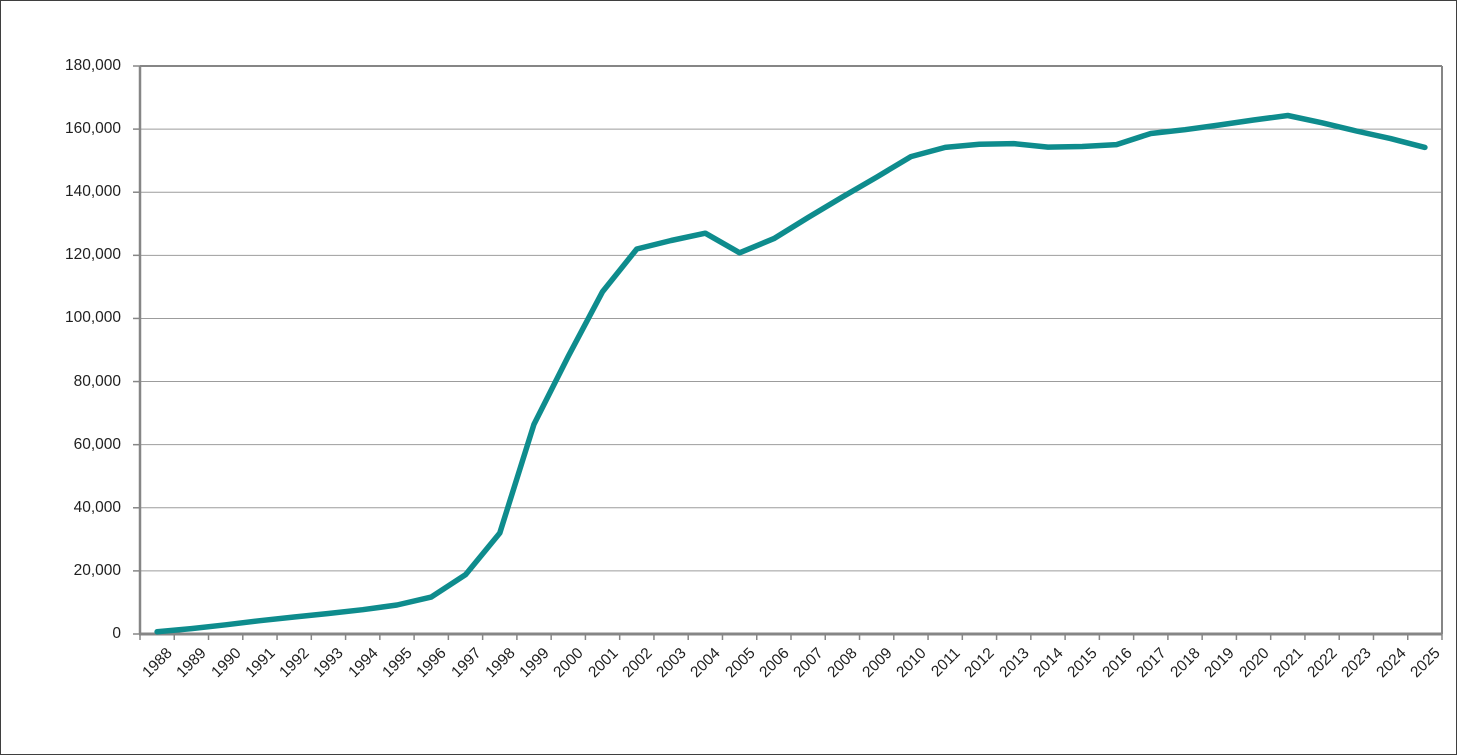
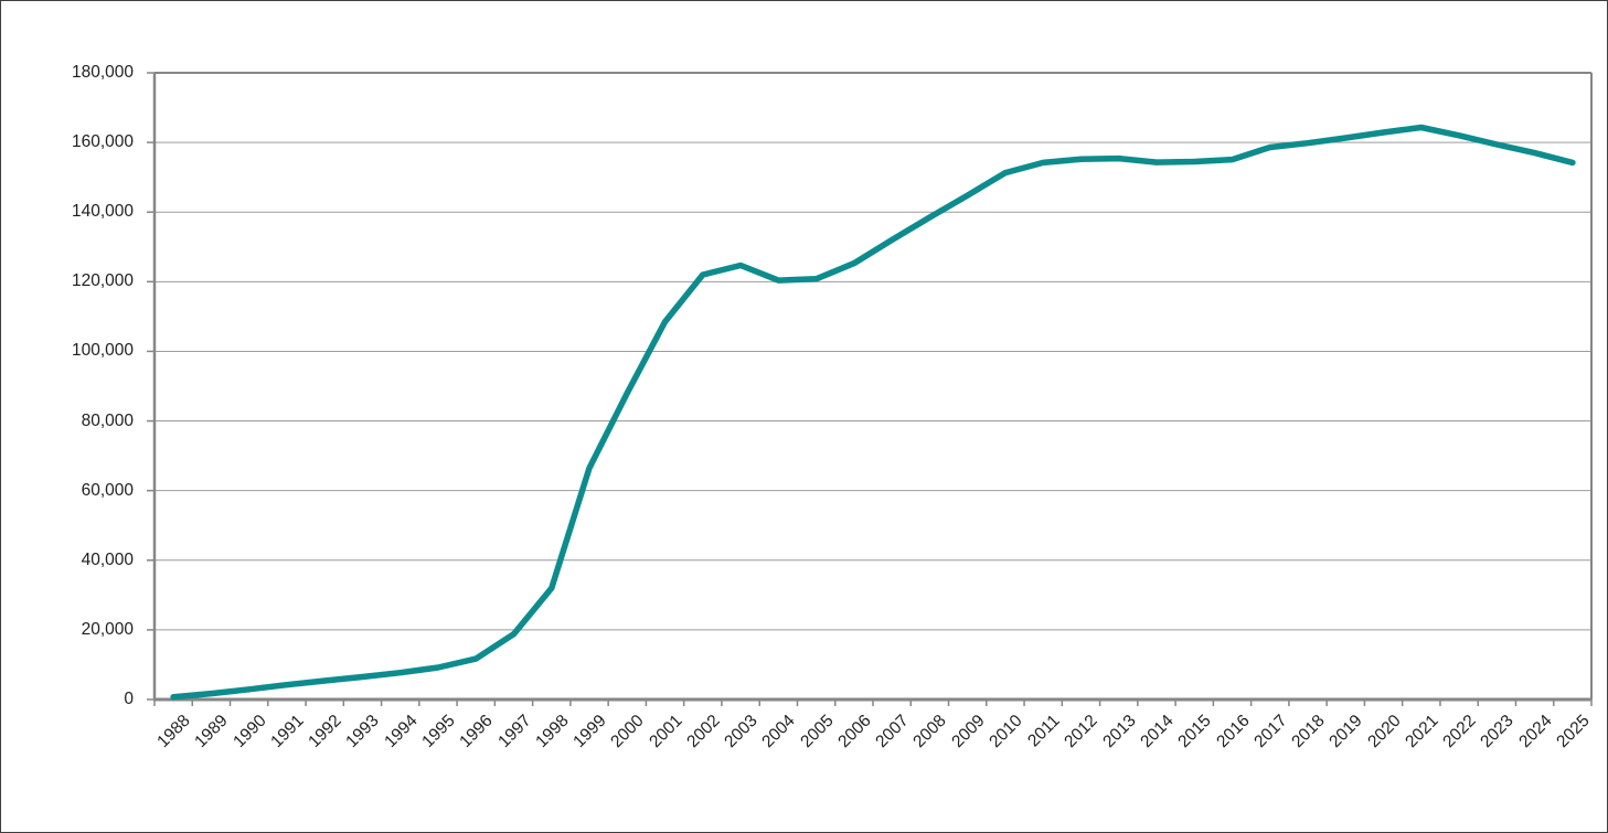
2004: 127000 -> 120000
